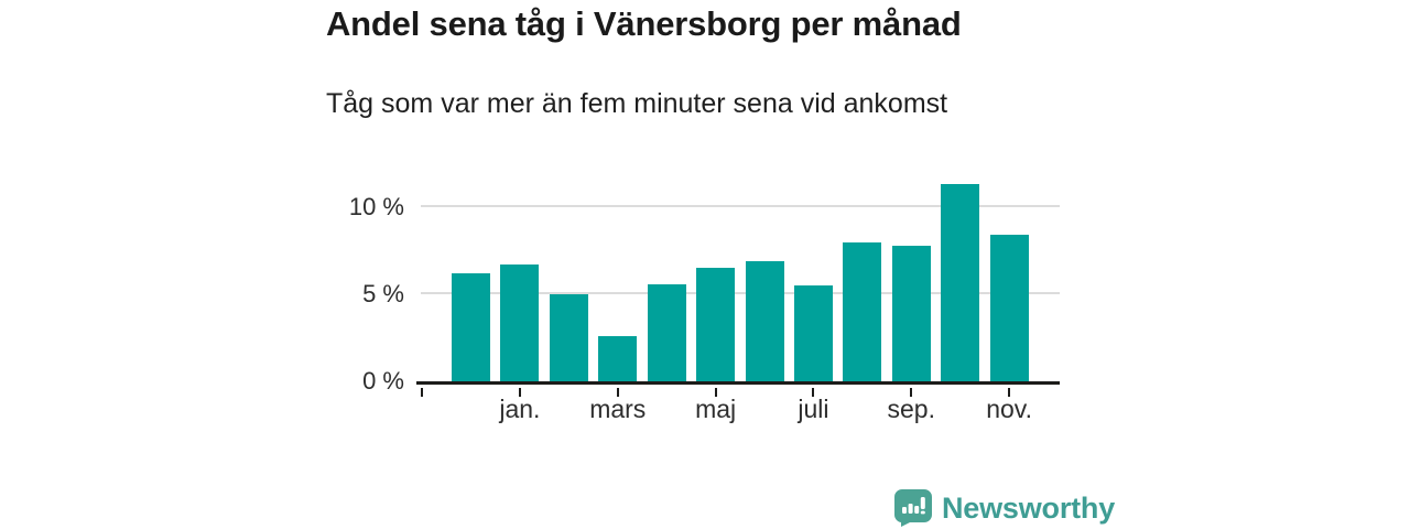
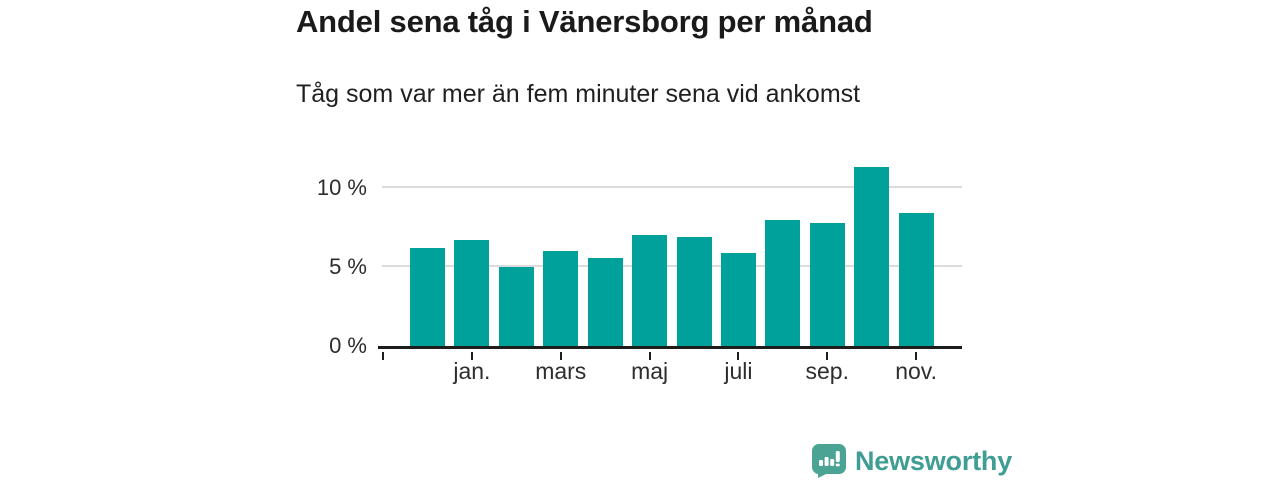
mars: 2.6% -> 6.0%
maj: 6.5% -> 7.0%
juli: 5.5% -> 5.9%
